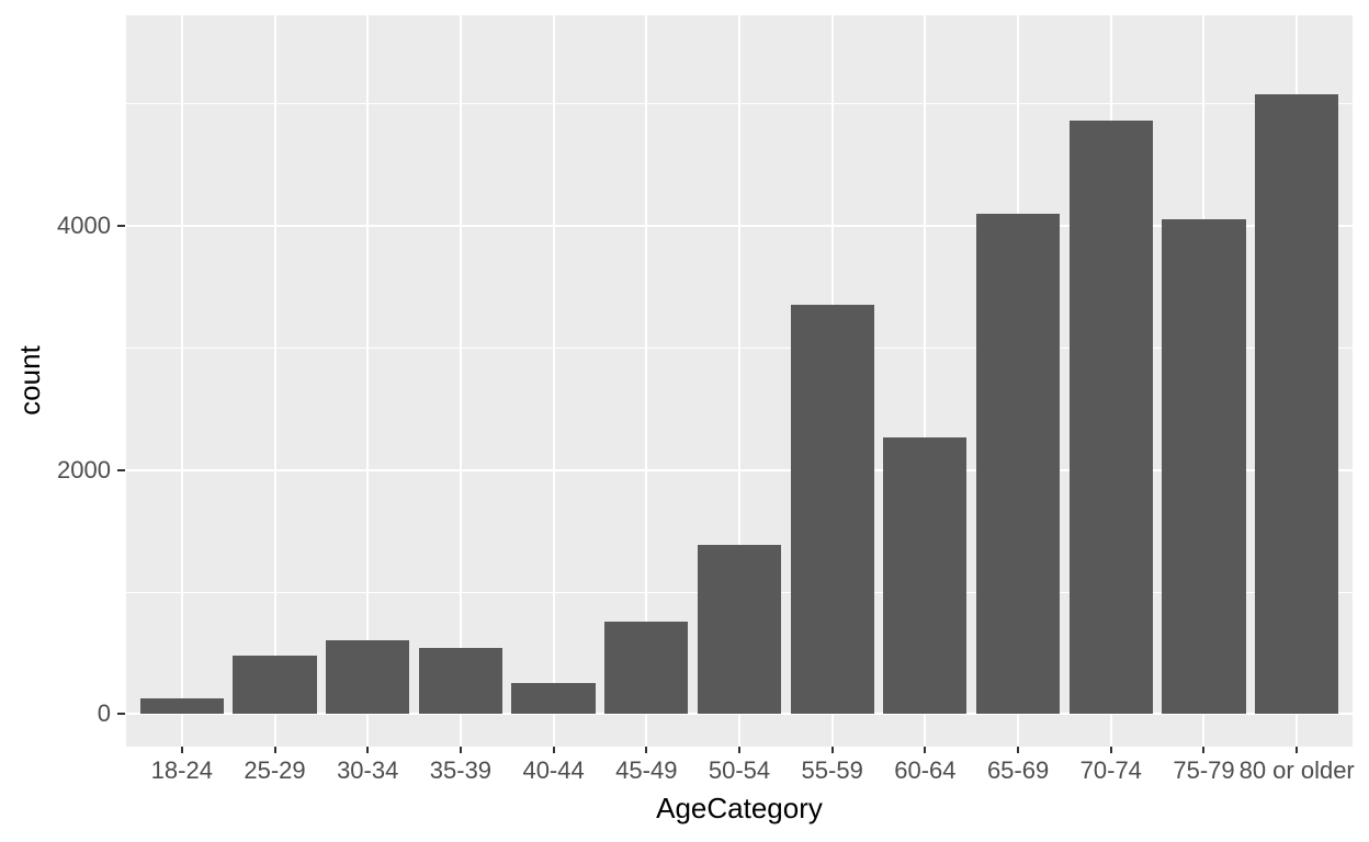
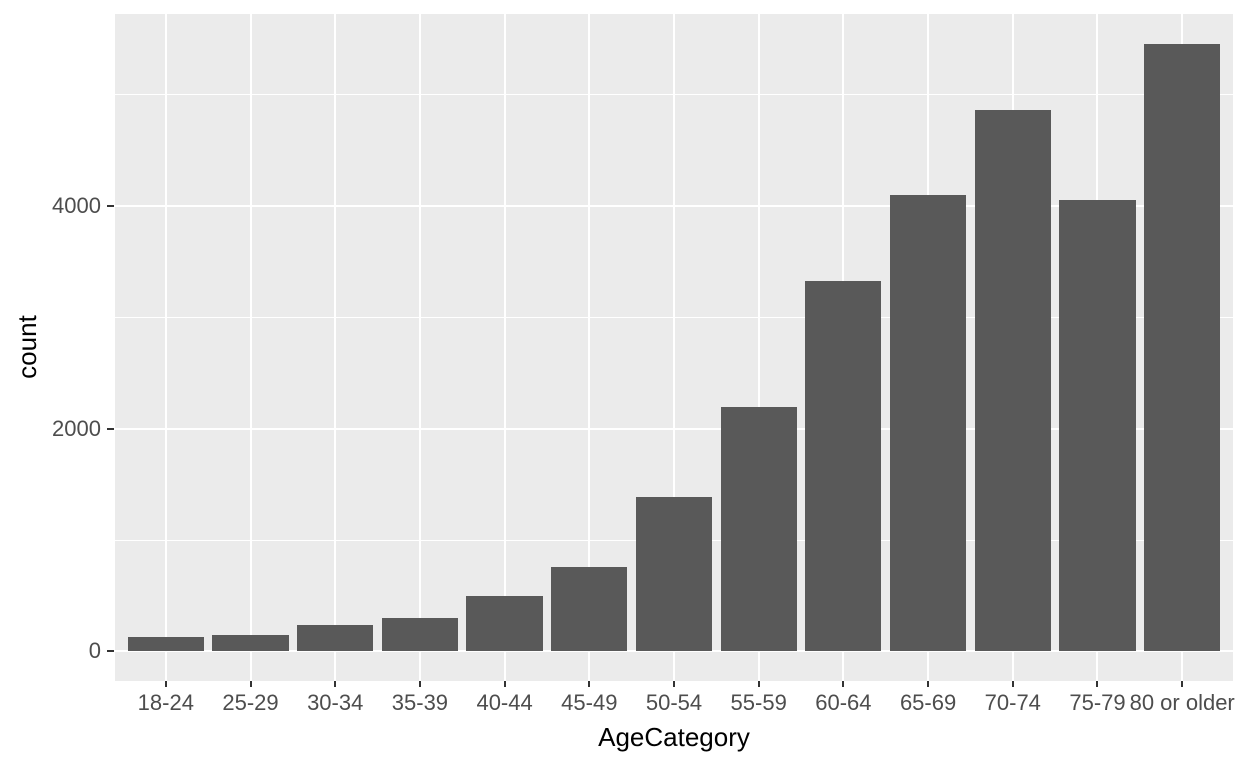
25-29: 480 -> 140
30-34: 610 -> 240
35-39: 540 -> 300
40-44: 260 -> 500
55-59: 3350 -> 2200
60-64: 2270 -> 3330
80 or older: 5080 -> 5460
